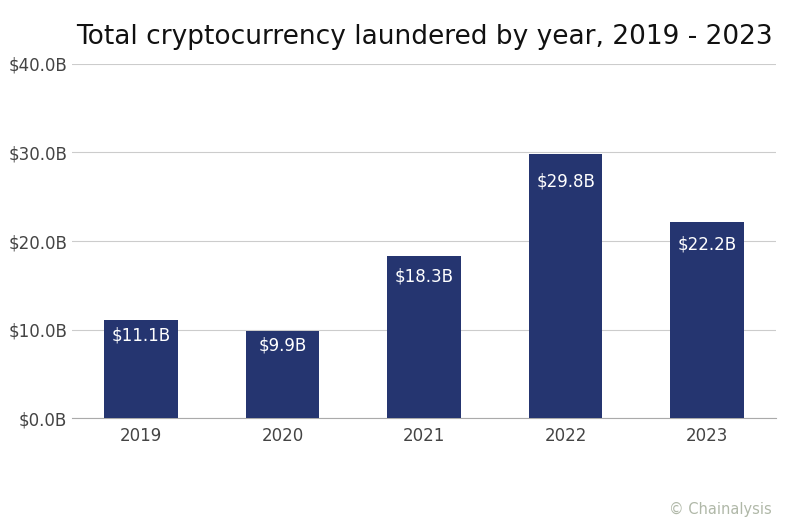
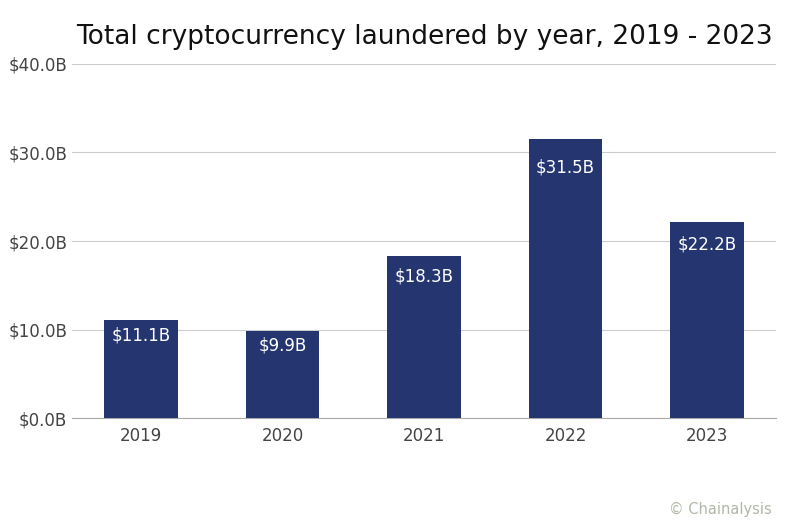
2022: $29.8B -> $31.5B
